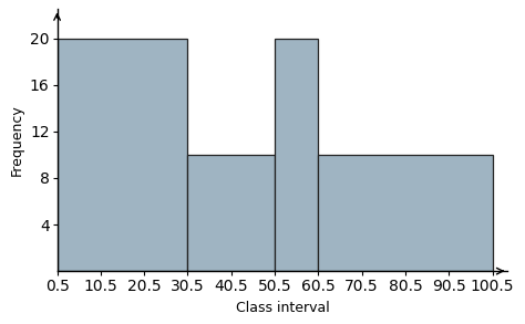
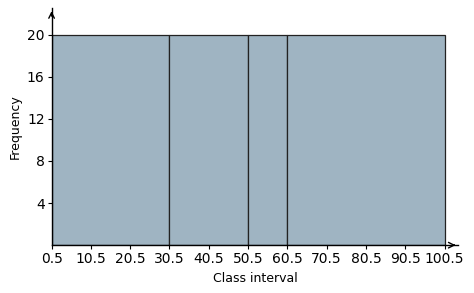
40.5: 10 -> 20
80.5: 10 -> 20
